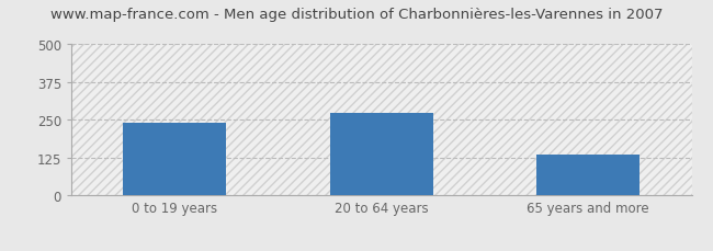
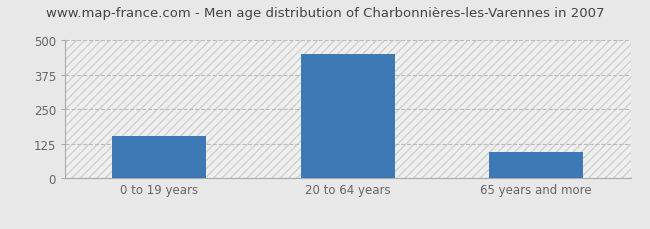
0 to 19 years: 240 -> 152
20 to 64 years: 275 -> 449
65 years and more: 135 -> 97
